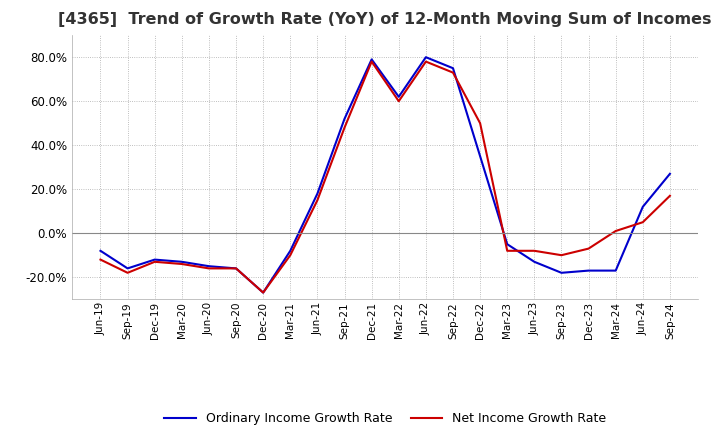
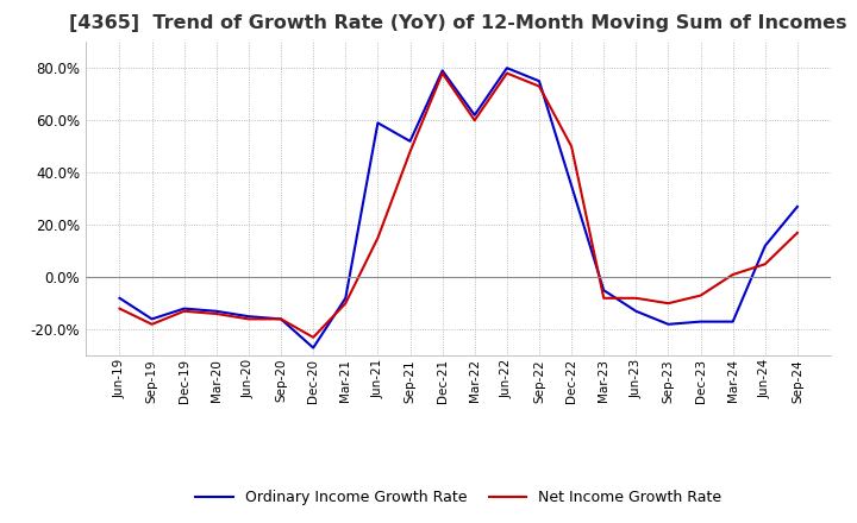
Net Income Growth Rate/Dec-20: -27% -> -23%
Ordinary Income Growth Rate/Jun-21: 18% -> 59%
